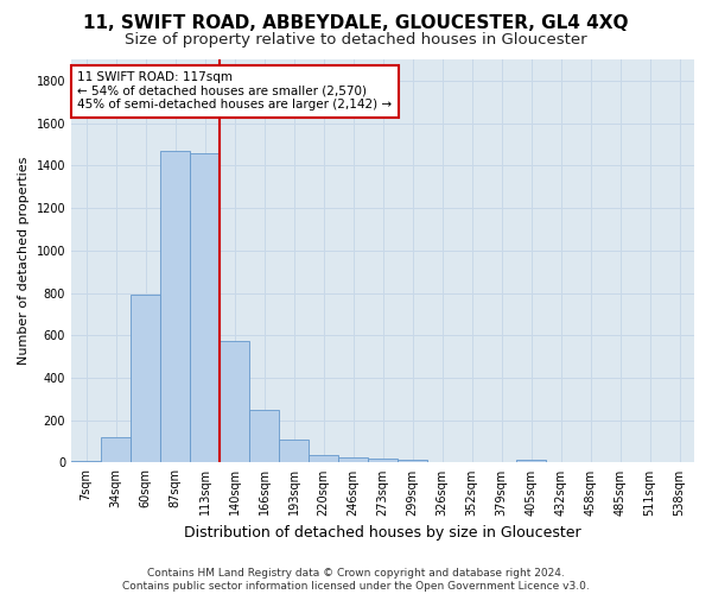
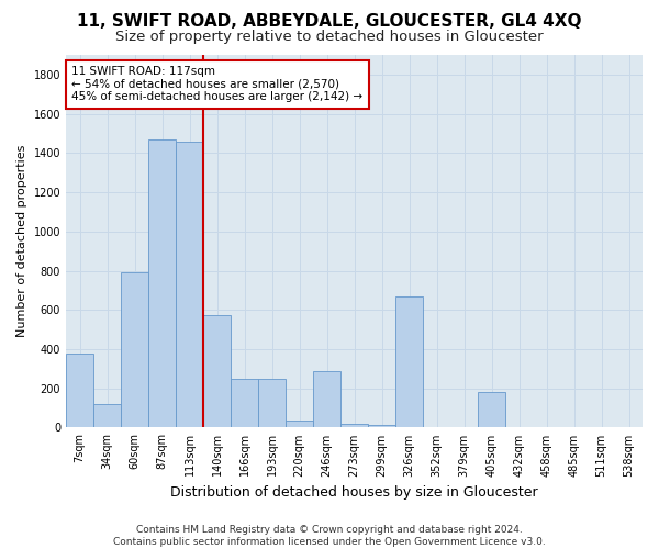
7sqm: 10 -> 380
193sqm: 110 -> 250
246sqm: 20 -> 290
326sqm: 0 -> 670
405sqm: 10 -> 180
